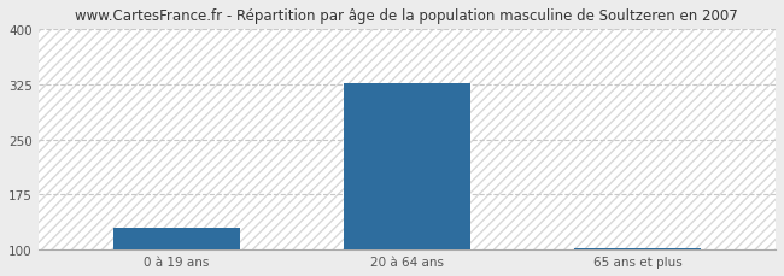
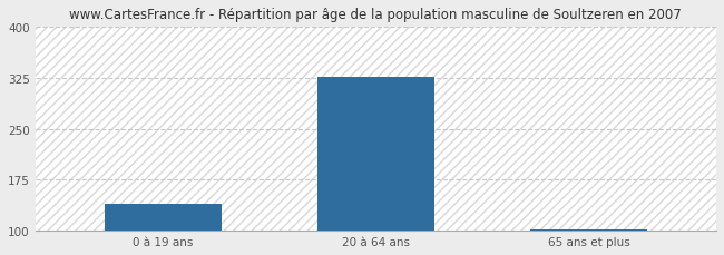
0 à 19 ans: 130 -> 140
